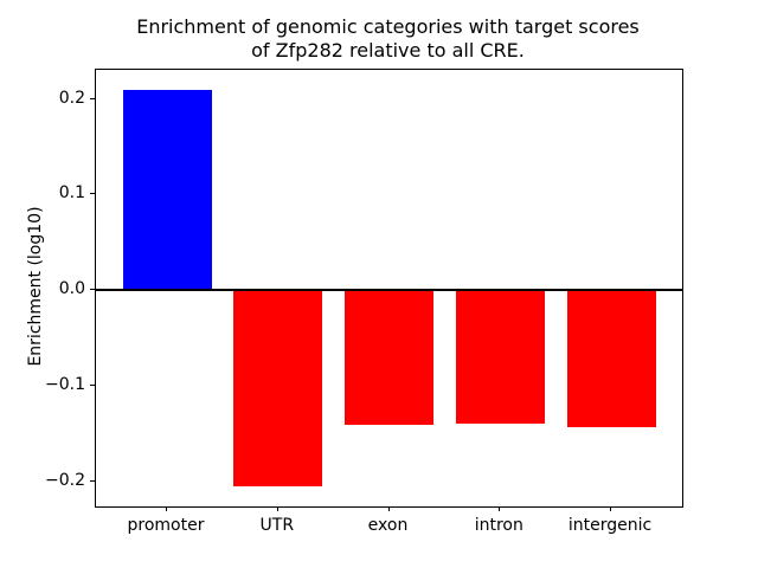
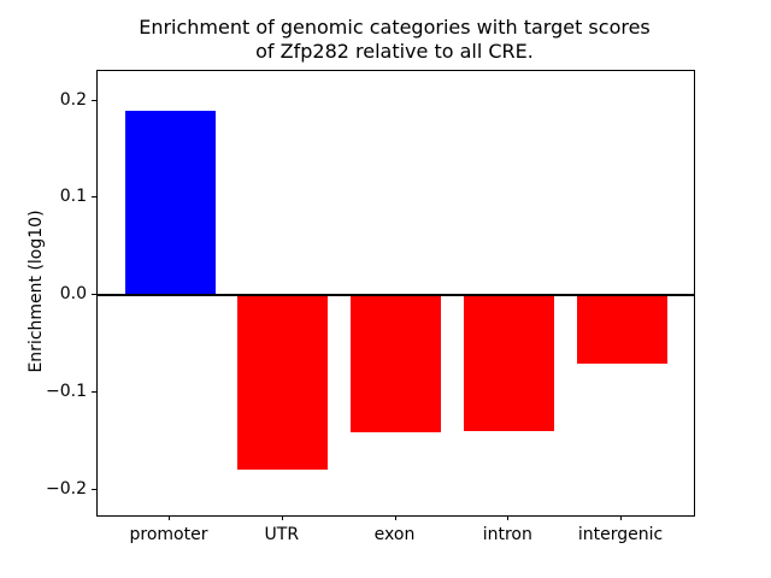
promoter: 0.21 -> 0.19
UTR: -0.20 -> -0.18
intergenic: -0.14 -> -0.07
